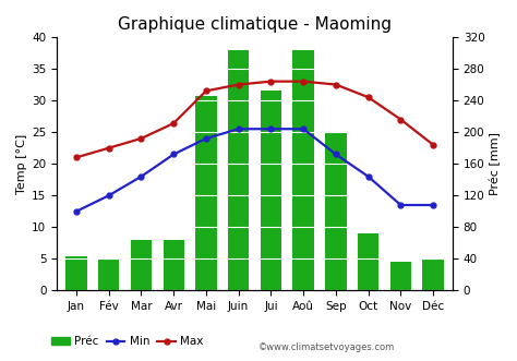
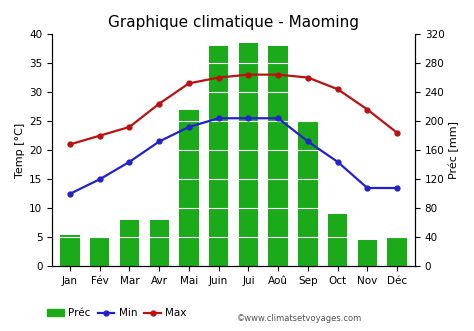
Max/Avr: 26.4 -> 28.0
Préc/Mai: 246 -> 216
Préc/Jui: 252 -> 308
